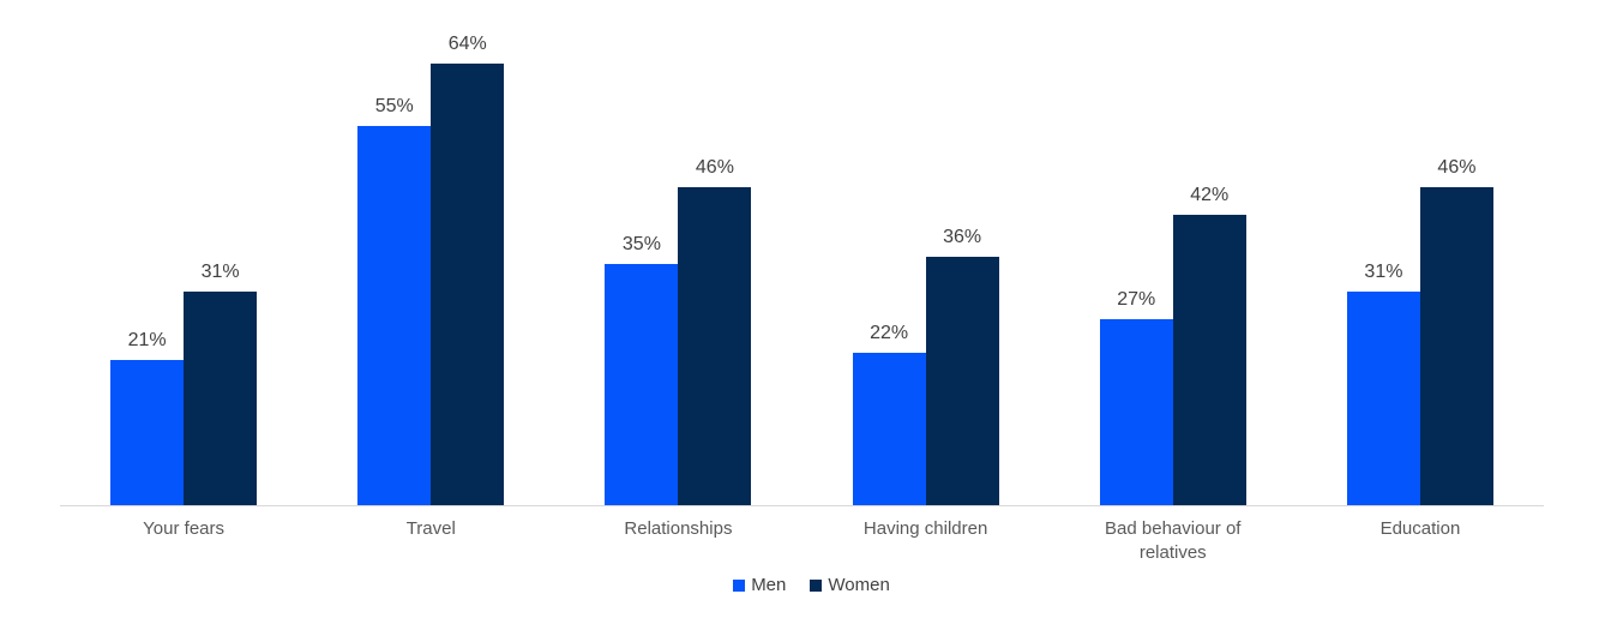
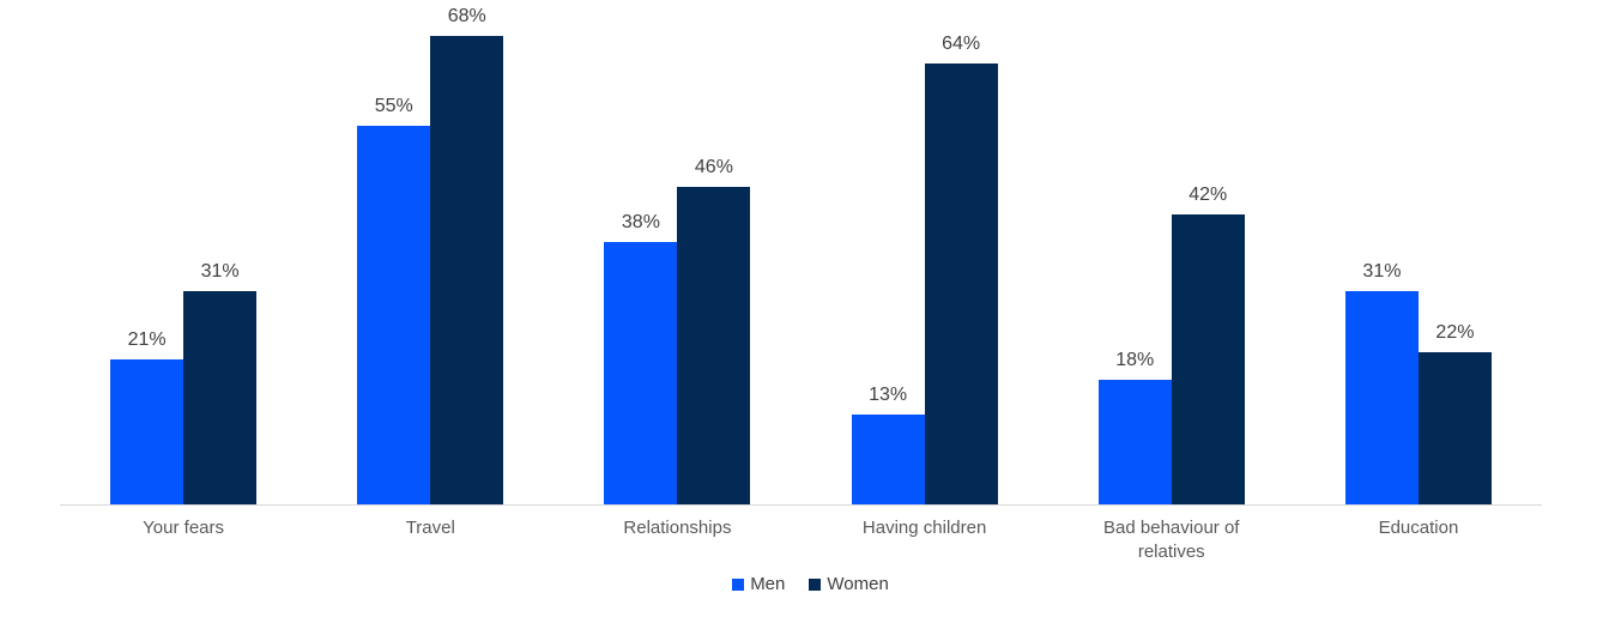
Women/Travel: 64% -> 68%
Men/Relationships: 35% -> 38%
Men/Having children: 22% -> 13%
Women/Having children: 36% -> 64%
Men/Bad behaviour of relatives: 27% -> 18%
Women/Education: 46% -> 22%
